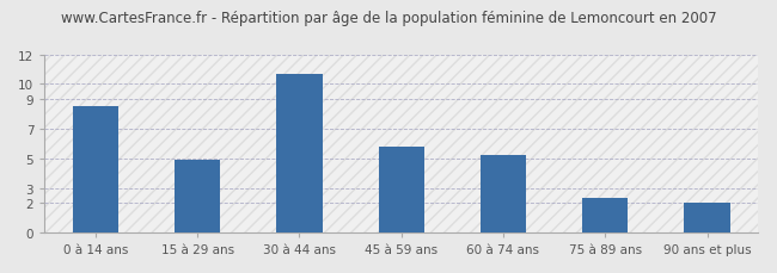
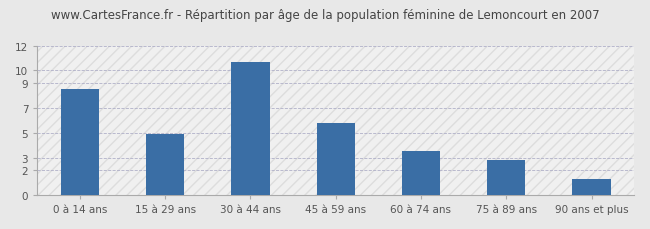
60 à 74 ans: 5.2 -> 3.5
75 à 89 ans: 2.3 -> 2.8
90 ans et plus: 2.0 -> 1.3
